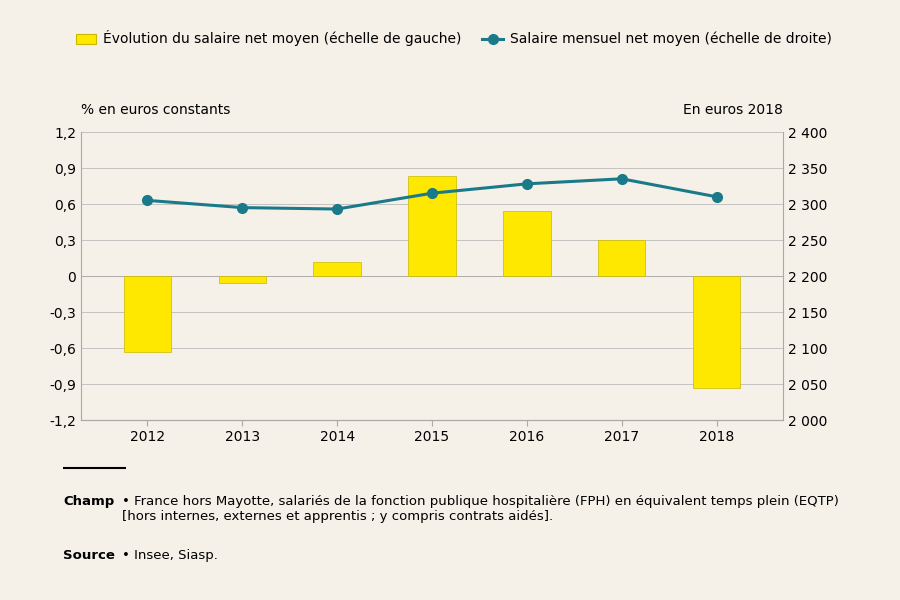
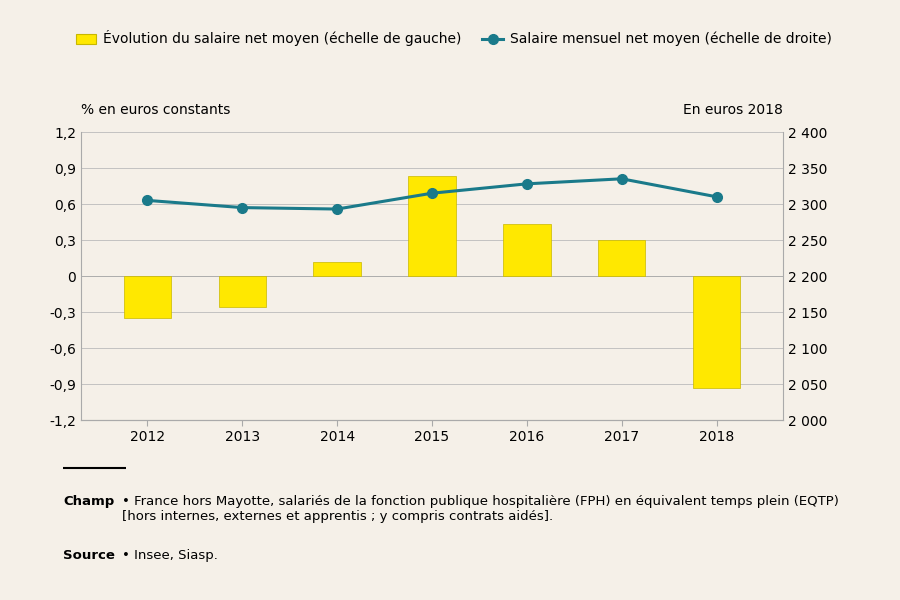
Évolution du salaire net moyen (échelle de gauche)/2012: -0,63 -> -0,35
Évolution du salaire net moyen (échelle de gauche)/2013: -0,06 -> -0,26
Évolution du salaire net moyen (échelle de gauche)/2016: 0,54 -> 0,43
